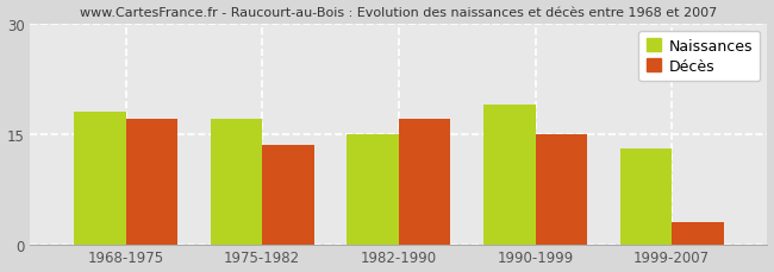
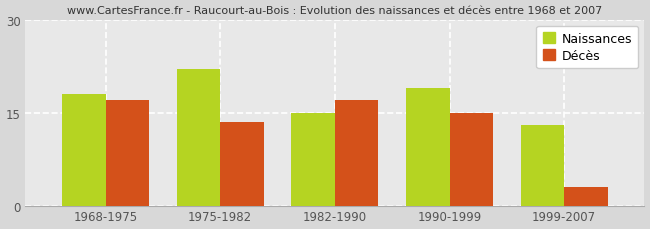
Naissances/1975-1982: 17 -> 22
